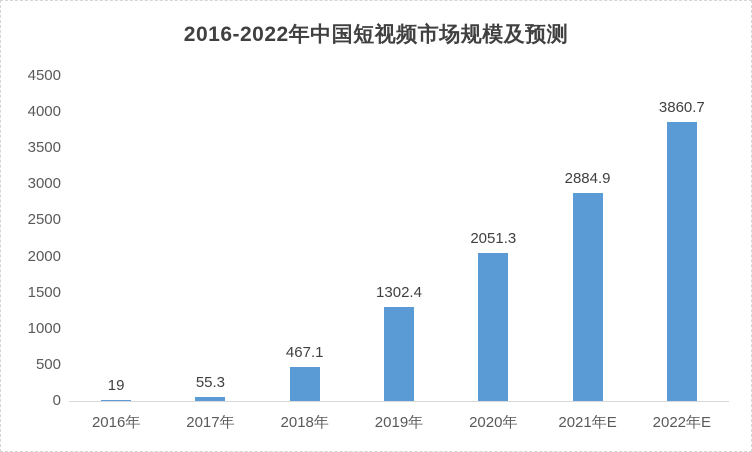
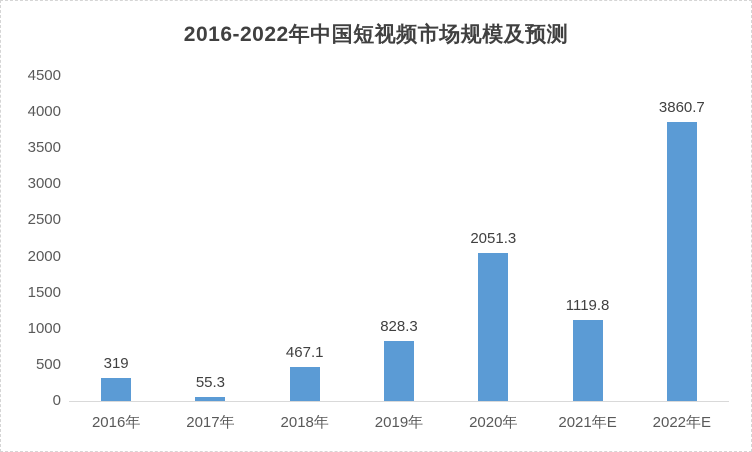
2016年: 19 -> 319
2019年: 1302.4 -> 828.3
2021年E: 2884.9 -> 1119.8
